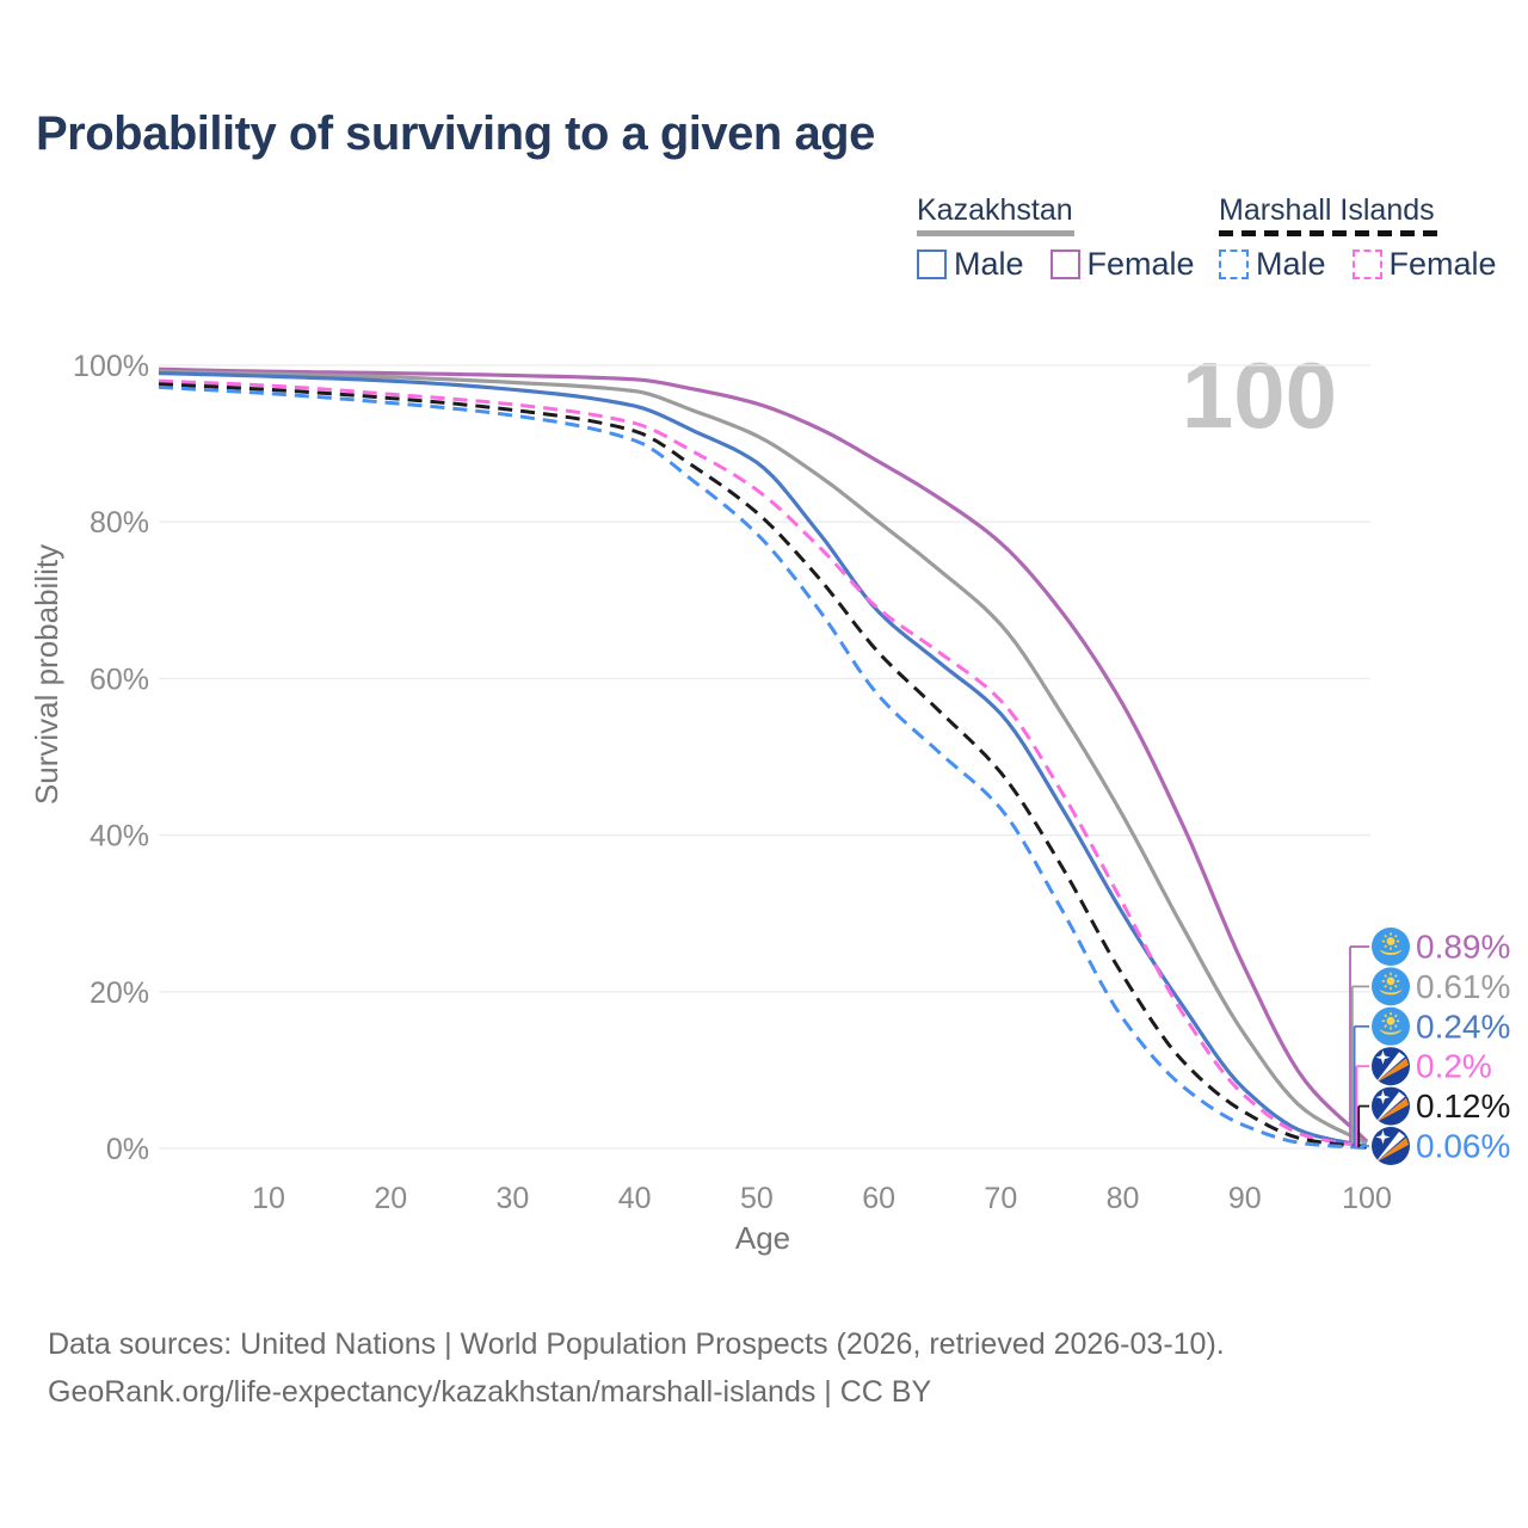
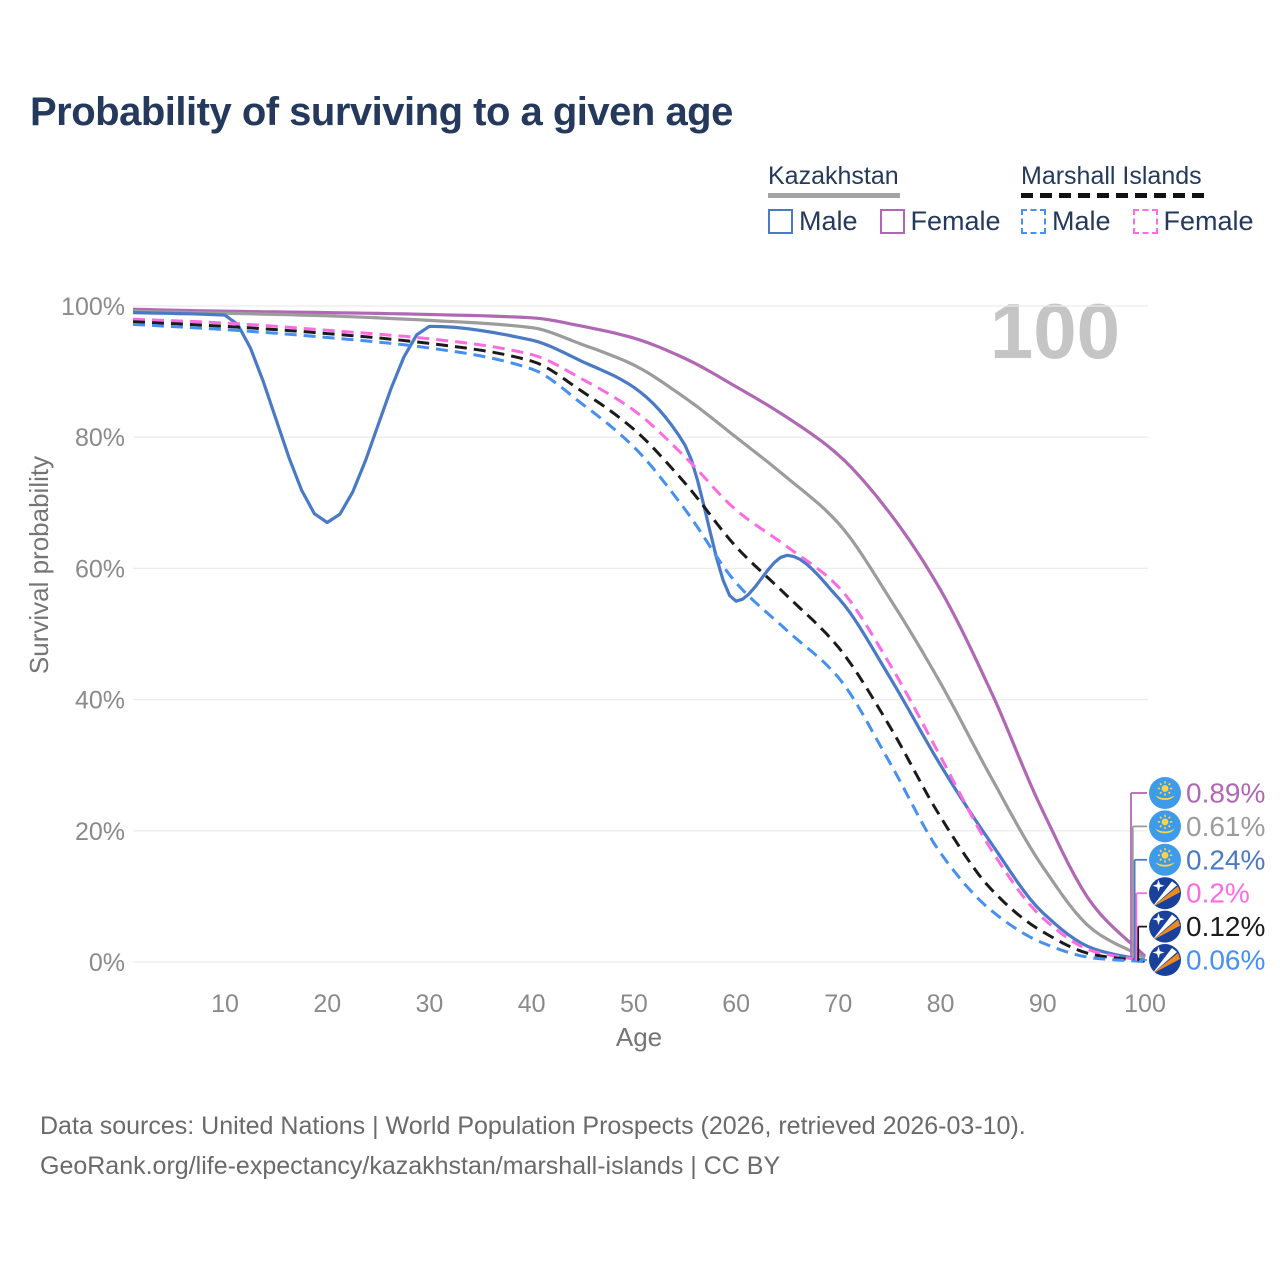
Kazakhstan Male/20: 98% -> 67%
Kazakhstan Male/60: 68% -> 55%
